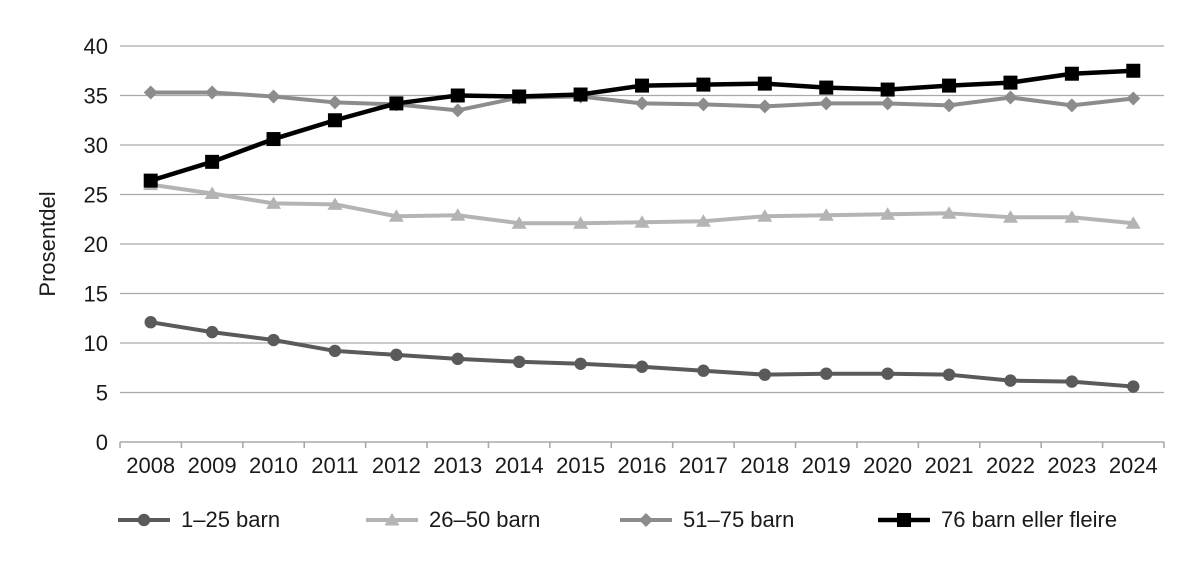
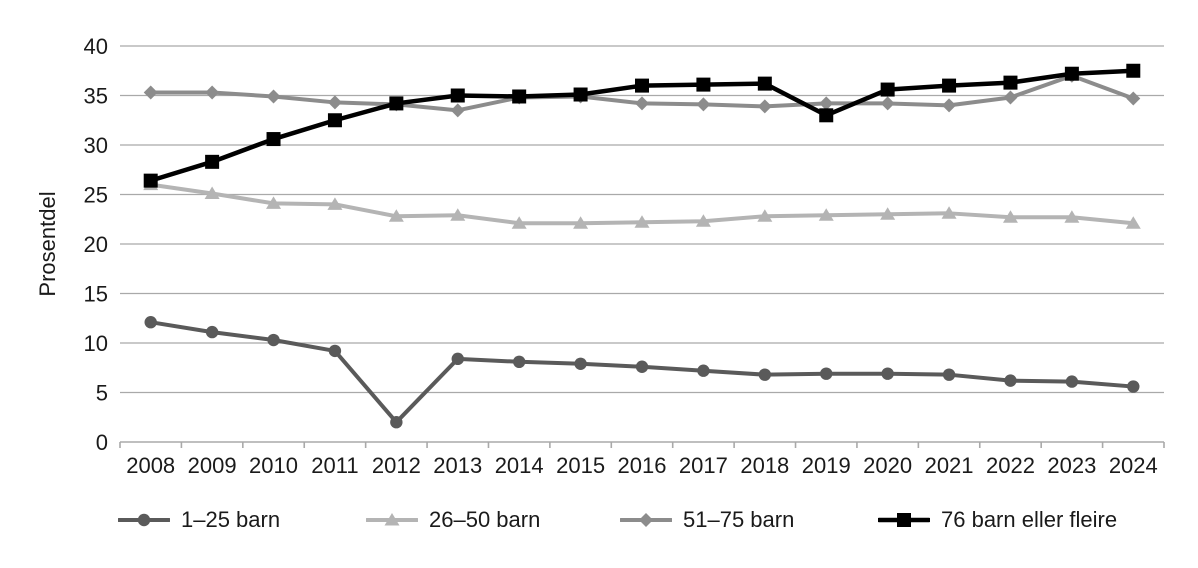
1–25 barn/2012: 9 -> 2
76 barn eller fleire/2019: 36 -> 33
51–75 barn/2023: 34 -> 37
